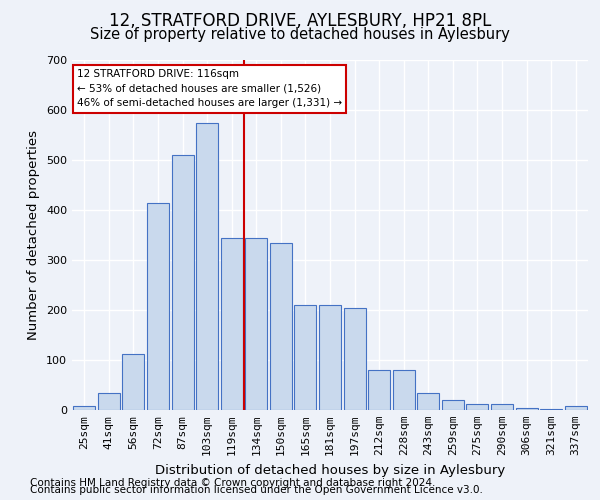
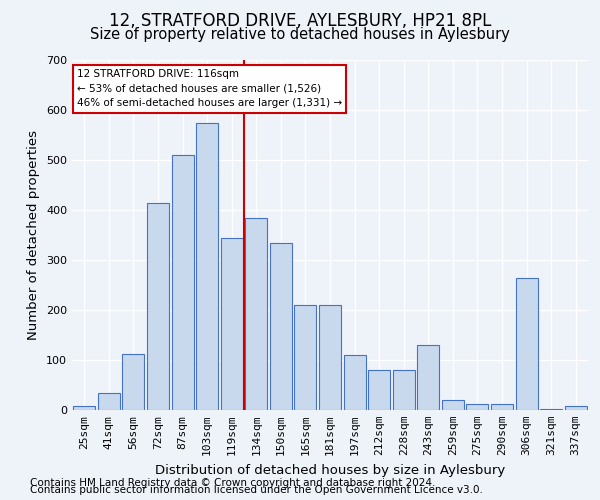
134sqm: 345 -> 385
197sqm: 205 -> 110
243sqm: 35 -> 130
306sqm: 4 -> 265
